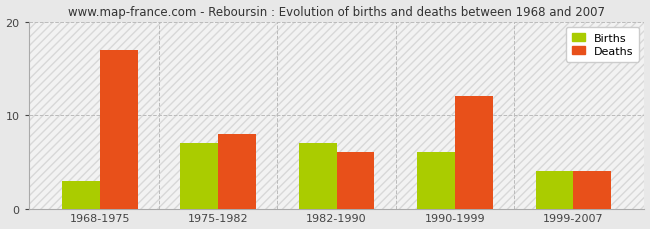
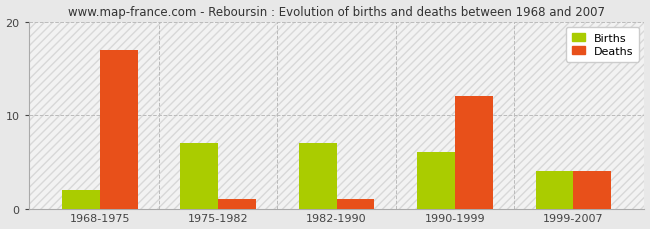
Births/1968-1975: 3 -> 2
Deaths/1975-1982: 8 -> 1
Deaths/1982-1990: 6 -> 1
